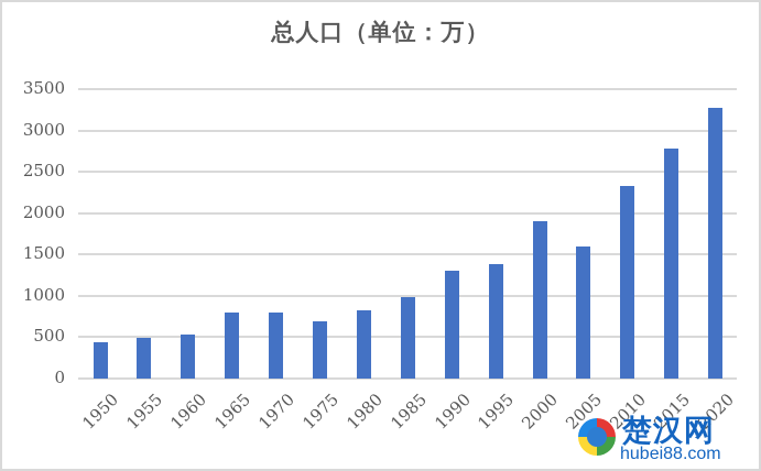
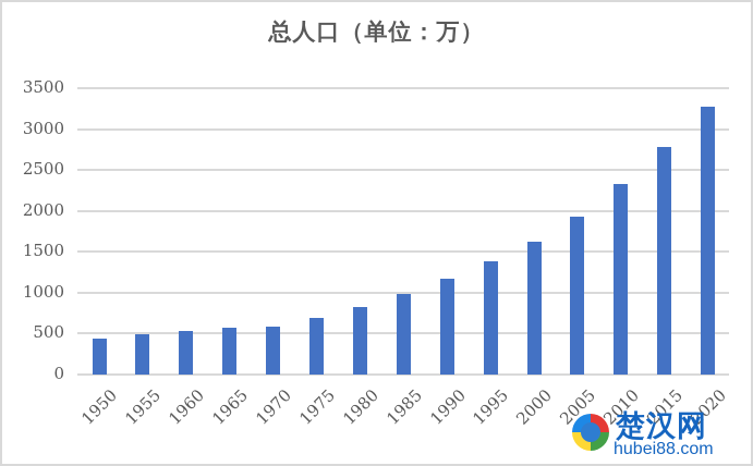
1965: 800 -> 600
1970: 800 -> 600
1990: 1300 -> 1200
2000: 1900 -> 1600
2005: 1600 -> 1900
